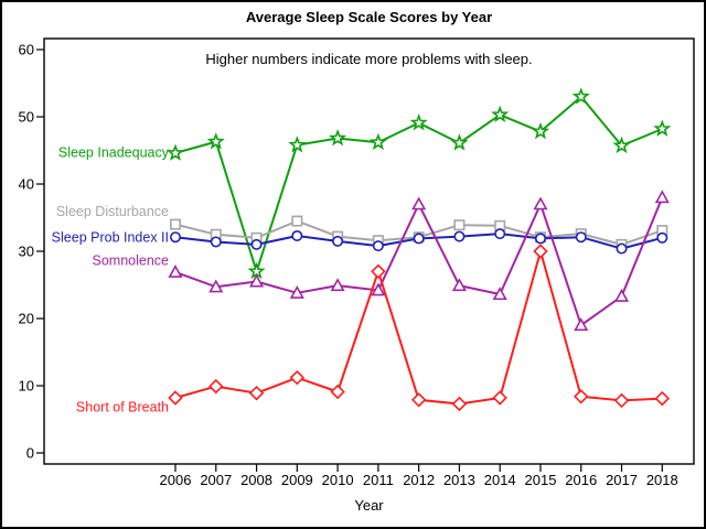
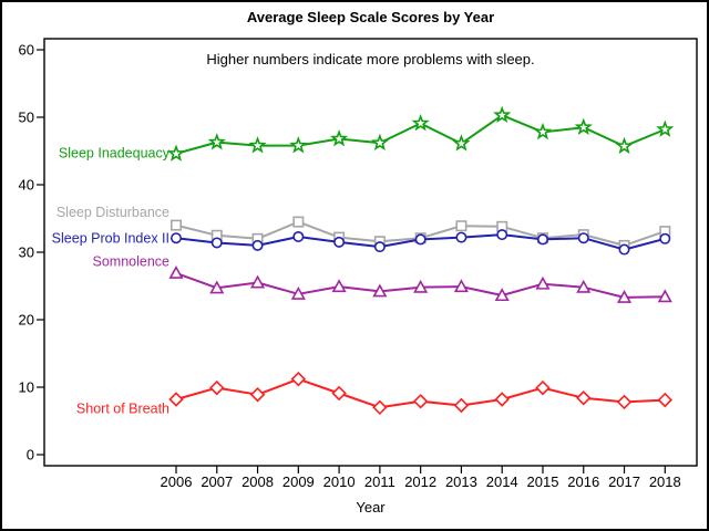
Sleep Inadequacy/2008: 27 -> 46
Short of Breath/2011: 27 -> 7
Somnolence/2012: 37 -> 25
Somnolence/2015: 37 -> 25
Short of Breath/2015: 30 -> 10
Sleep Inadequacy/2016: 53 -> 48
Somnolence/2016: 19 -> 25
Somnolence/2018: 38 -> 23
